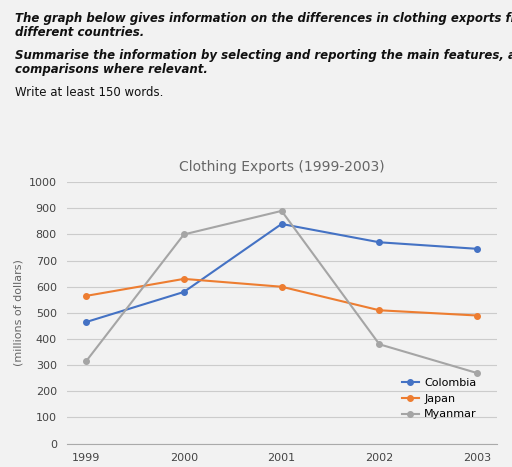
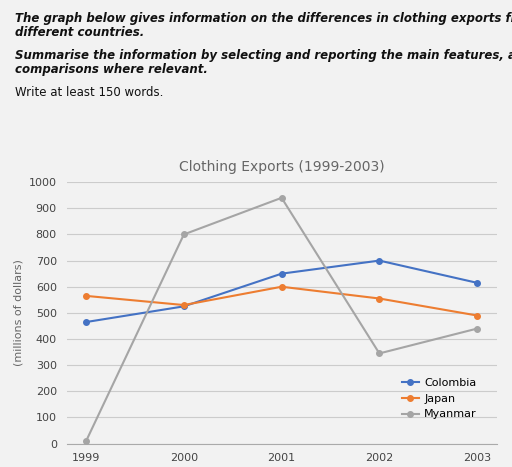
Myanmar/1999: 315 -> 10
Colombia/2000: 580 -> 525
Japan/2000: 630 -> 530
Colombia/2001: 840 -> 650
Myanmar/2001: 890 -> 940
Colombia/2002: 770 -> 700
Japan/2002: 510 -> 555
Myanmar/2002: 380 -> 345
Colombia/2003: 745 -> 615
Myanmar/2003: 270 -> 440
